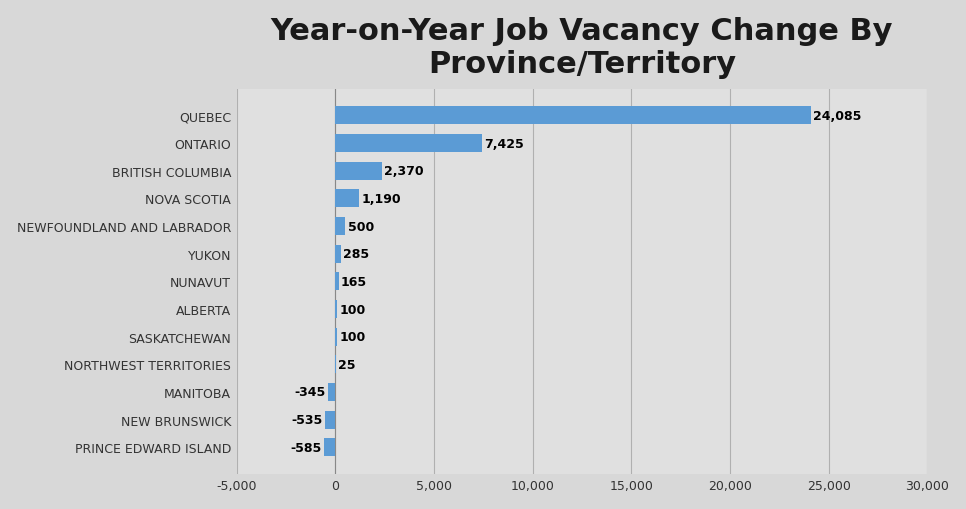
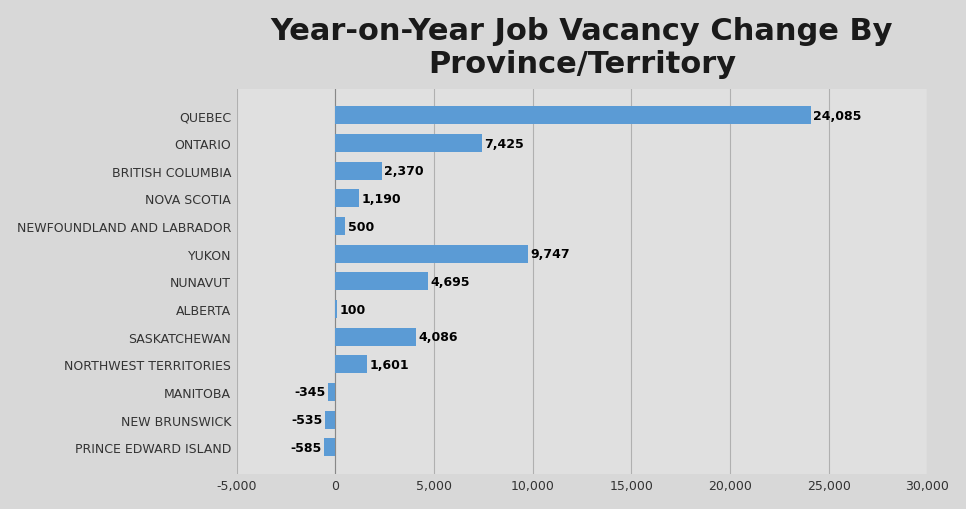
YUKON: 285 -> 9,747
NUNAVUT: 165 -> 4,695
SASKATCHEWAN: 100 -> 4,086
NORTHWEST TERRITORIES: 25 -> 1,601
